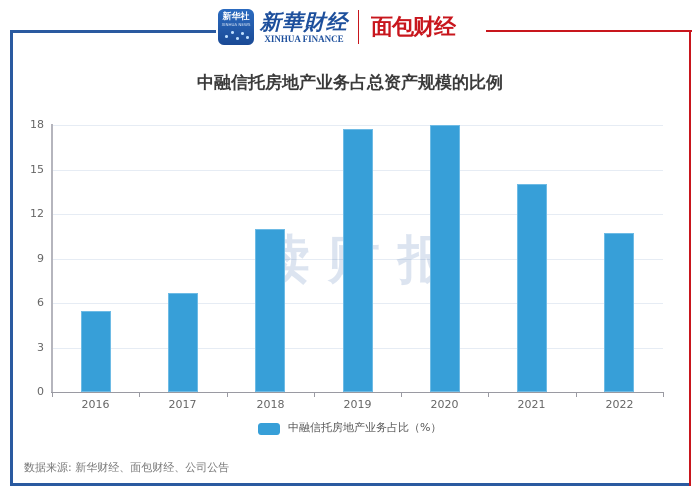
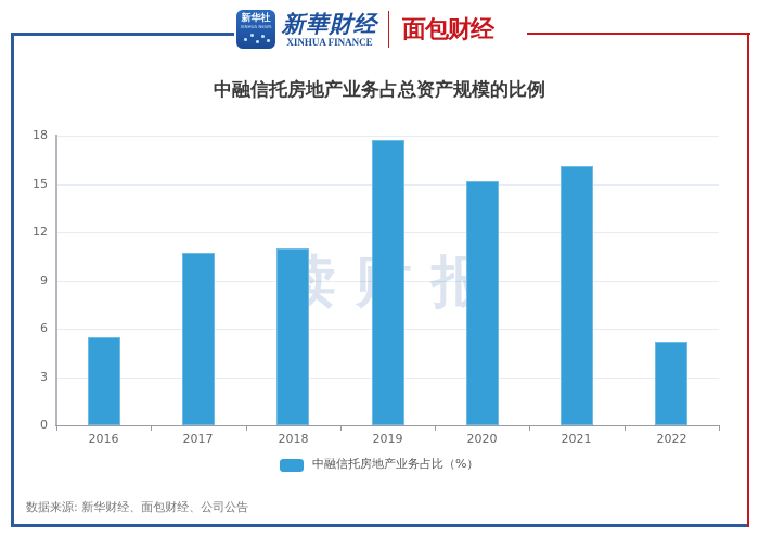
2017: 6.7 -> 10.7
2020: 18.0 -> 15.2
2021: 14.1 -> 16.1
2022: 10.7 -> 5.2
